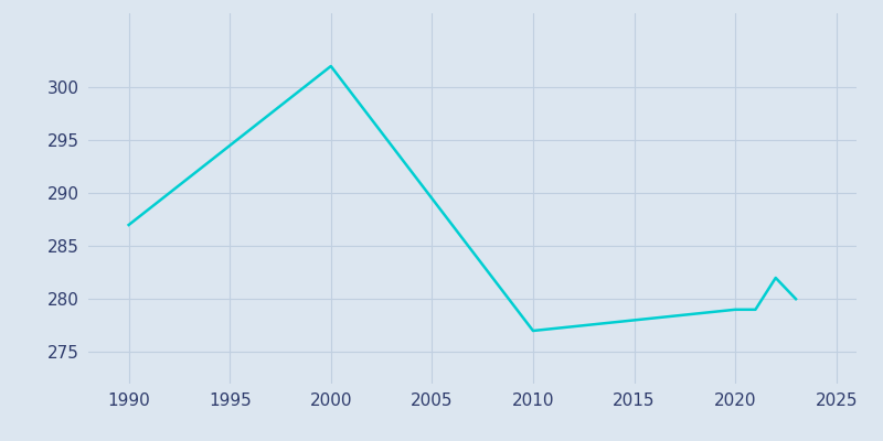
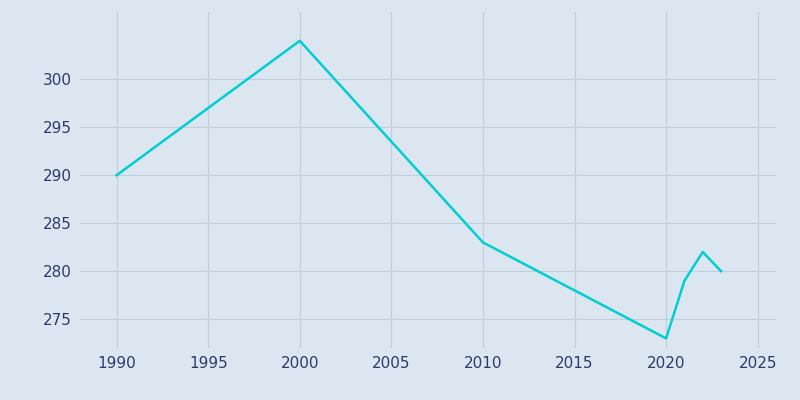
1990: 287 -> 290
2000: 302 -> 304
2010: 277 -> 283
2020: 279 -> 273
